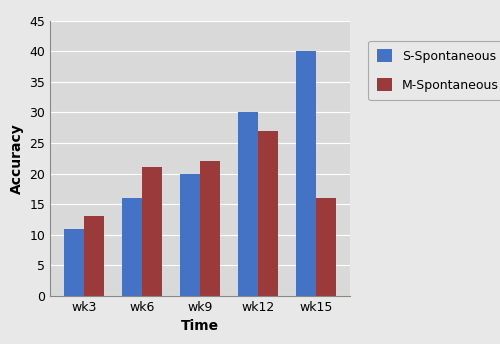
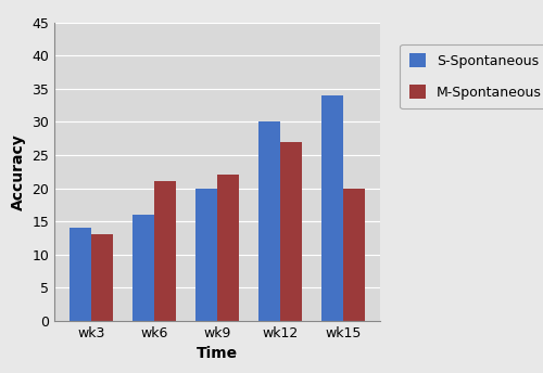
S-Spontaneous/wk3: 11 -> 14
S-Spontaneous/wk15: 40 -> 34
M-Spontaneous/wk15: 16 -> 20
